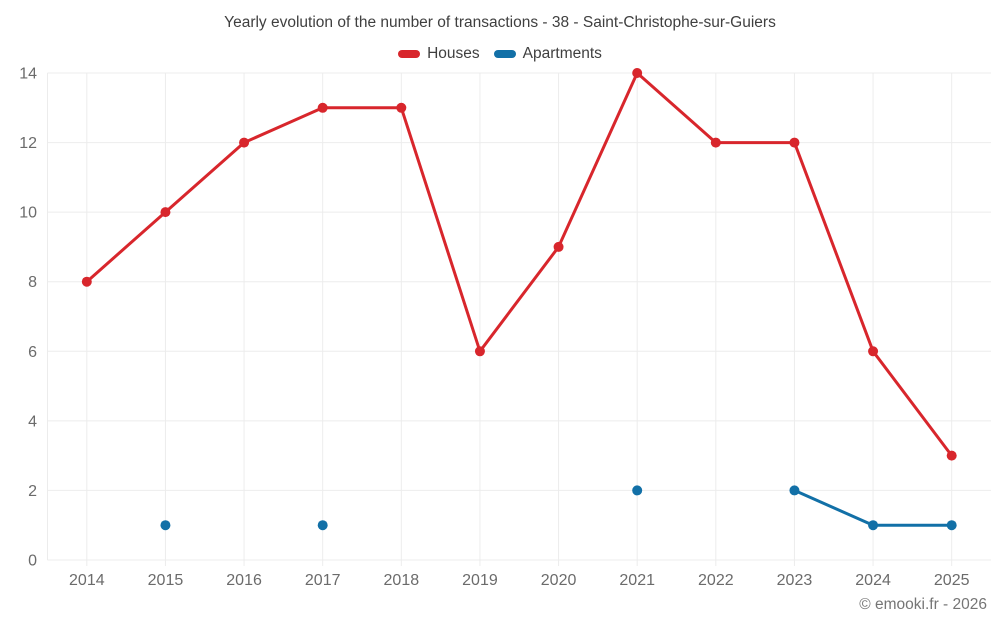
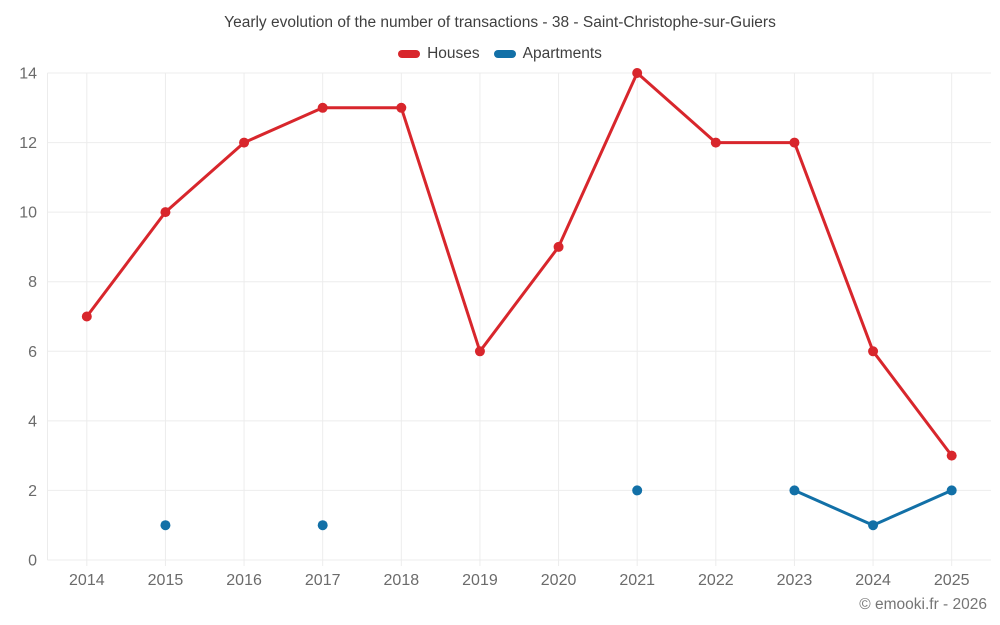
Houses/2014: 8 -> 7
Apartments/2025: 1 -> 2
